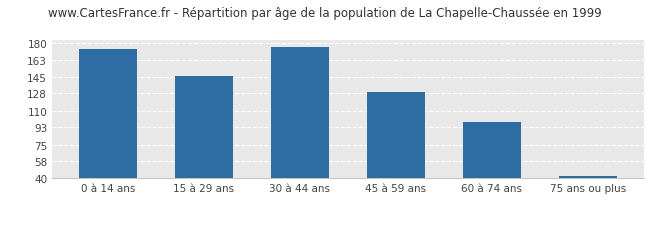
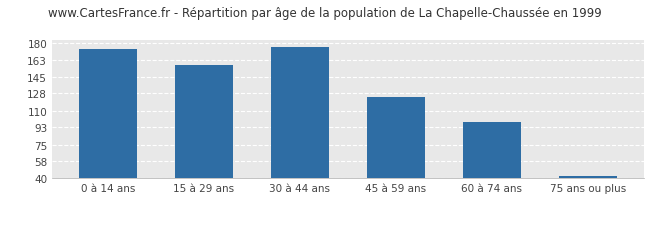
15 à 29 ans: 146 -> 158
45 à 59 ans: 130 -> 124
